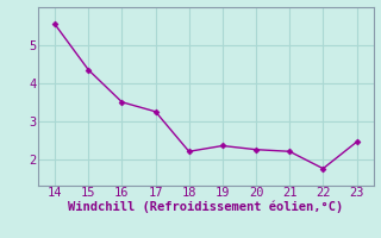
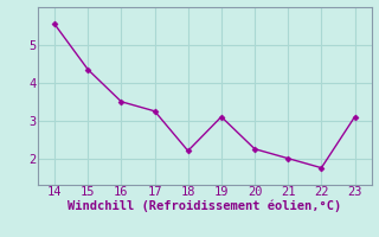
19: 2.35 -> 3.10
21: 2.20 -> 2.00
23: 2.45 -> 3.10
